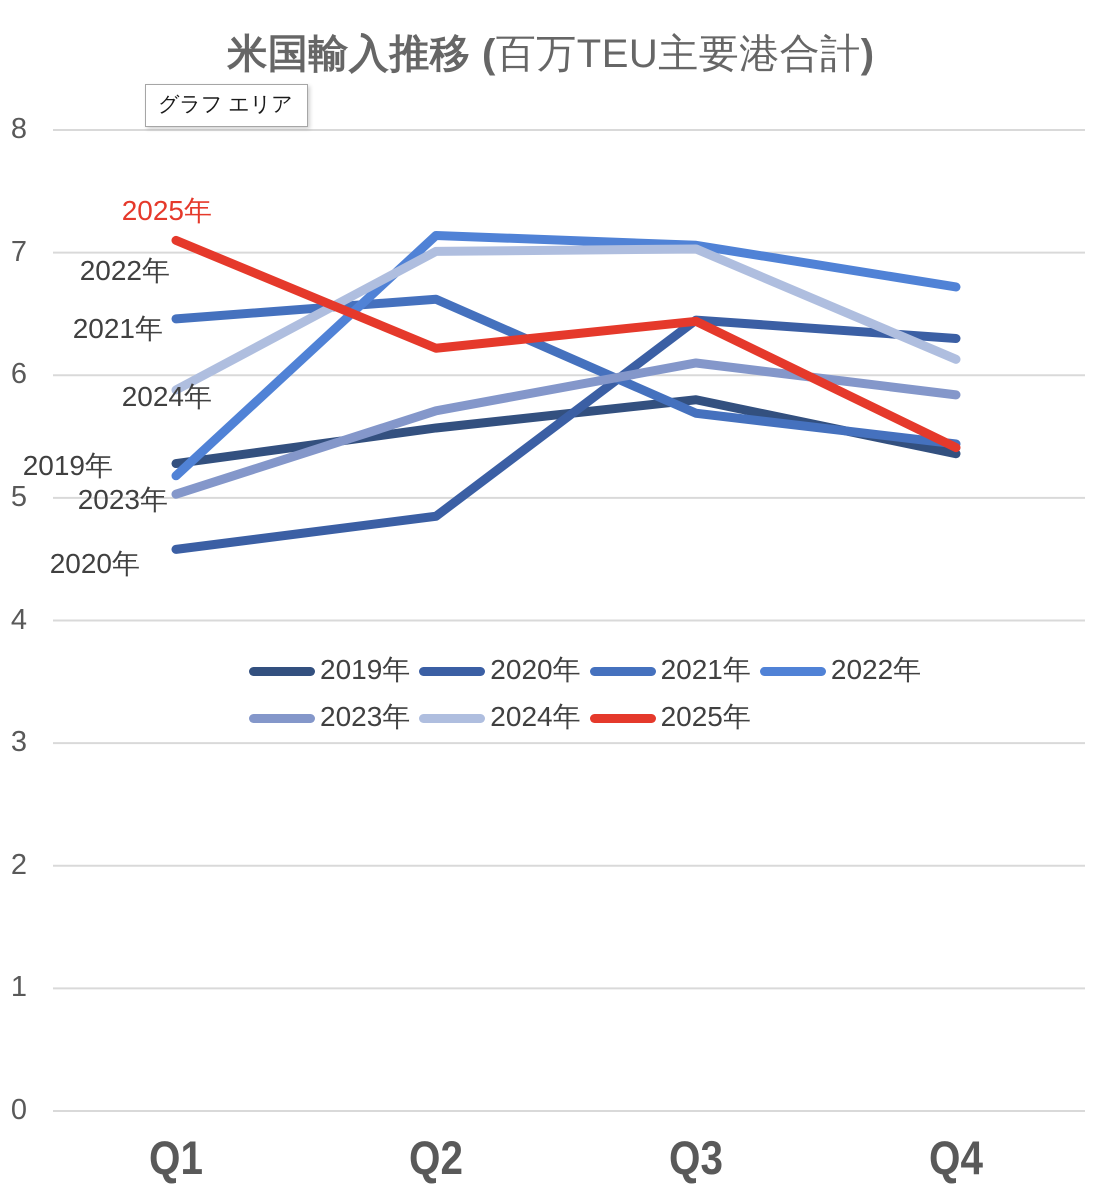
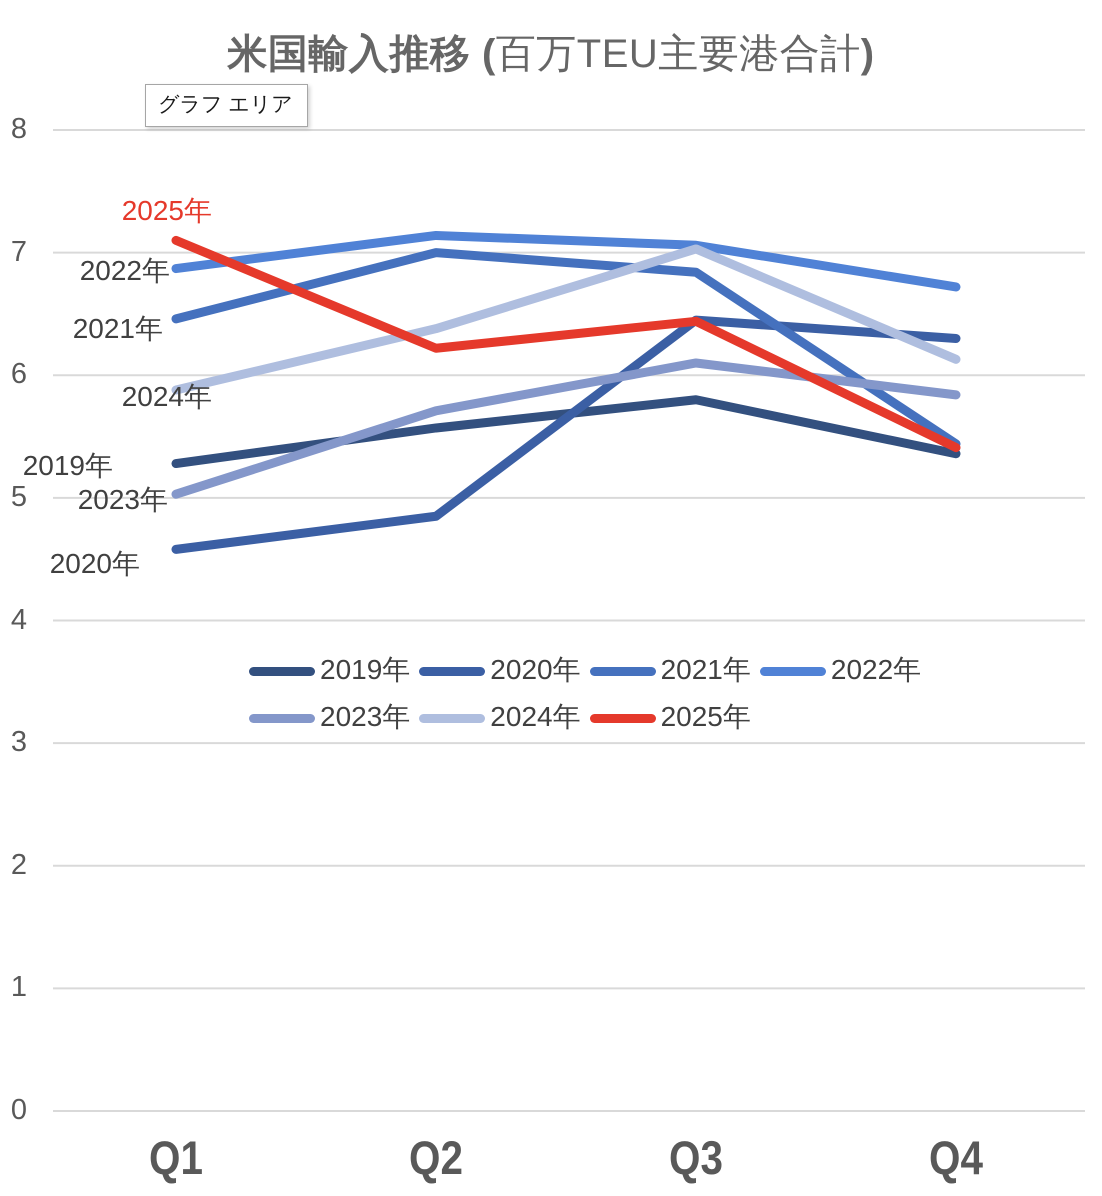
2022年/Q1: 5.18 -> 6.87
2021年/Q2: 6.62 -> 7.00
2024年/Q2: 7.01 -> 6.38
2021年/Q3: 5.69 -> 6.84
